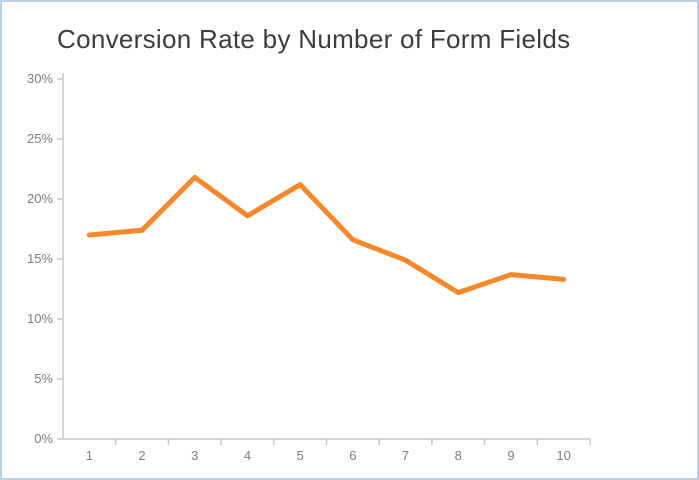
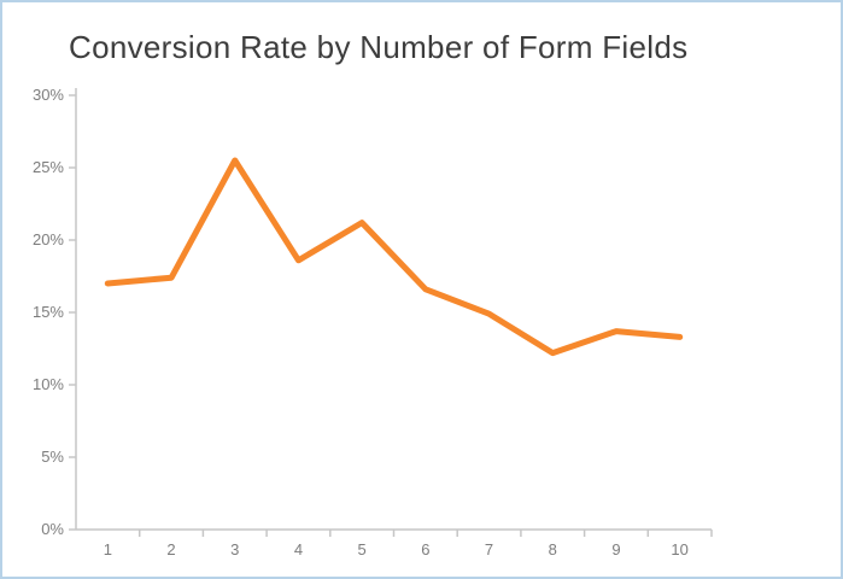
3: 21.8% -> 25.5%
